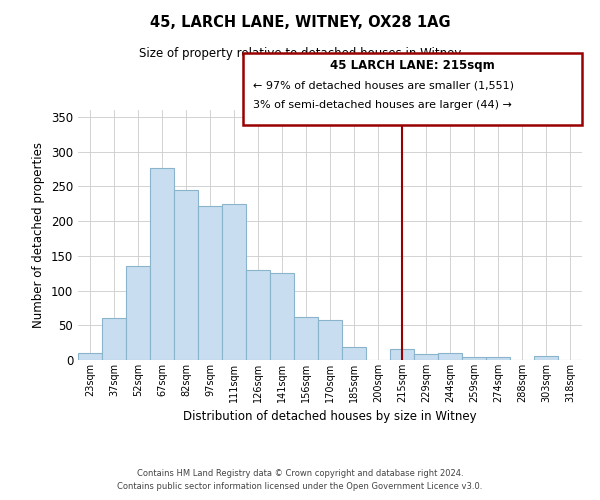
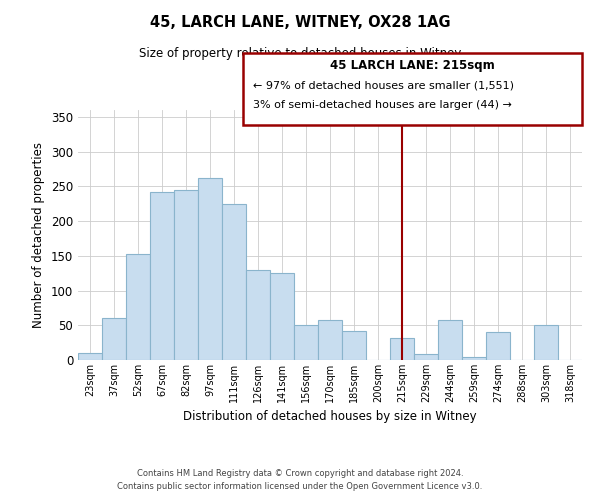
52sqm: 135 -> 152
67sqm: 277 -> 242
97sqm: 222 -> 262
156sqm: 62 -> 50
185sqm: 19 -> 42
215sqm: 16 -> 32
244sqm: 10 -> 58
274sqm: 5 -> 40
303sqm: 6 -> 50
